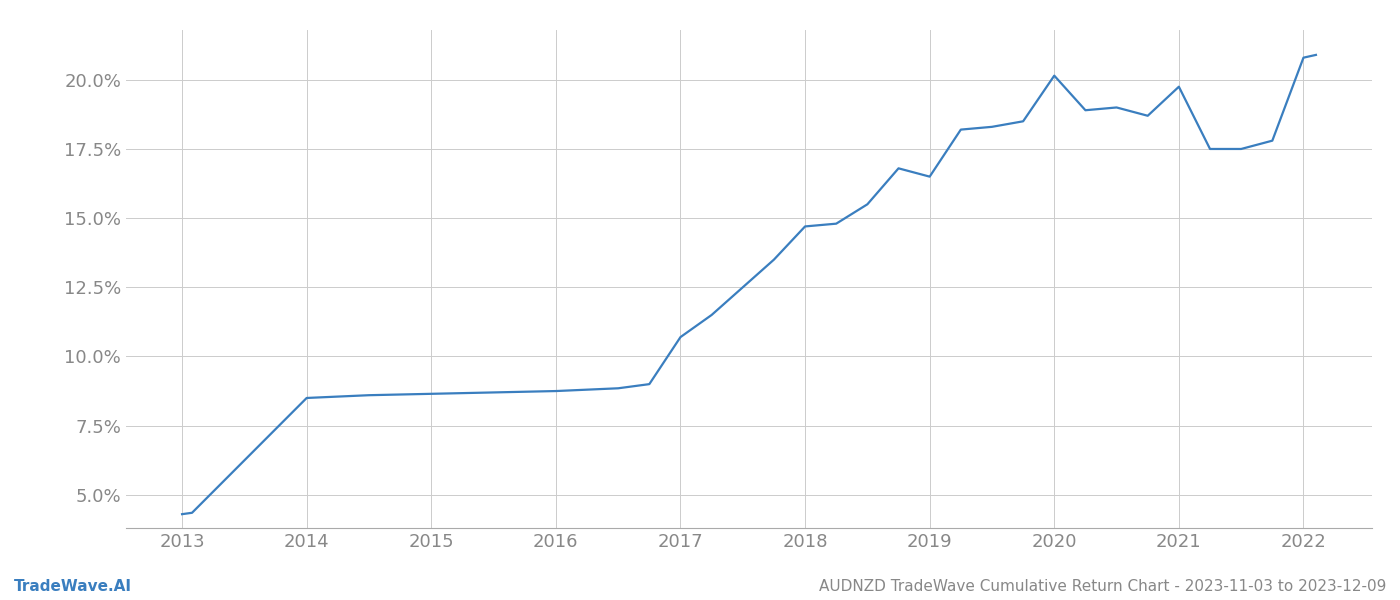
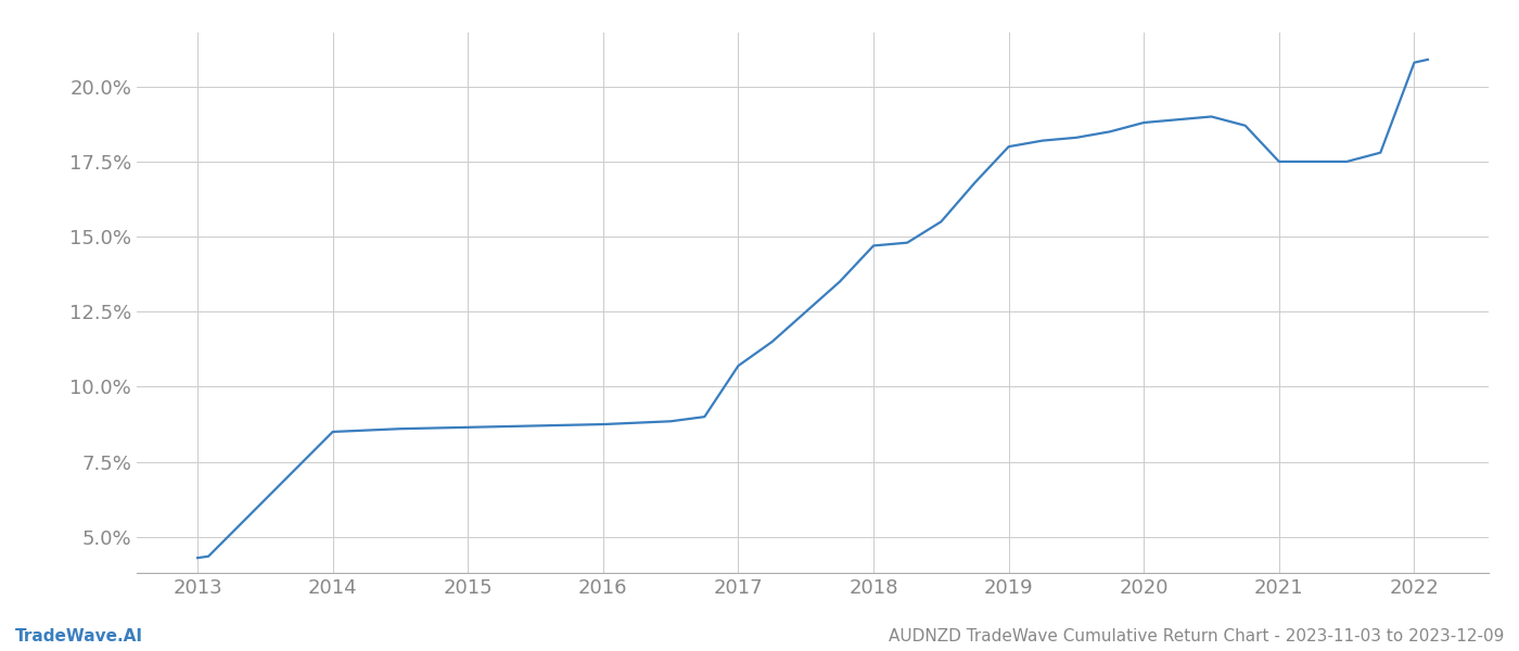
2019: 16.50% -> 18.00%
2020: 20.15% -> 18.80%
2021: 19.75% -> 17.50%
